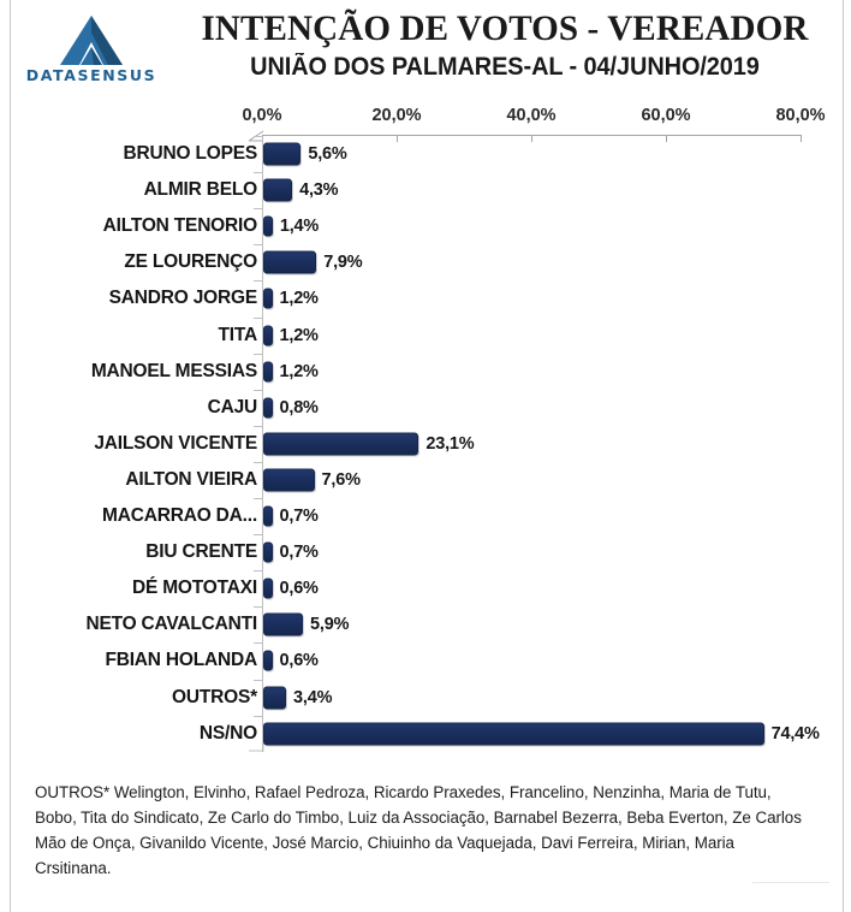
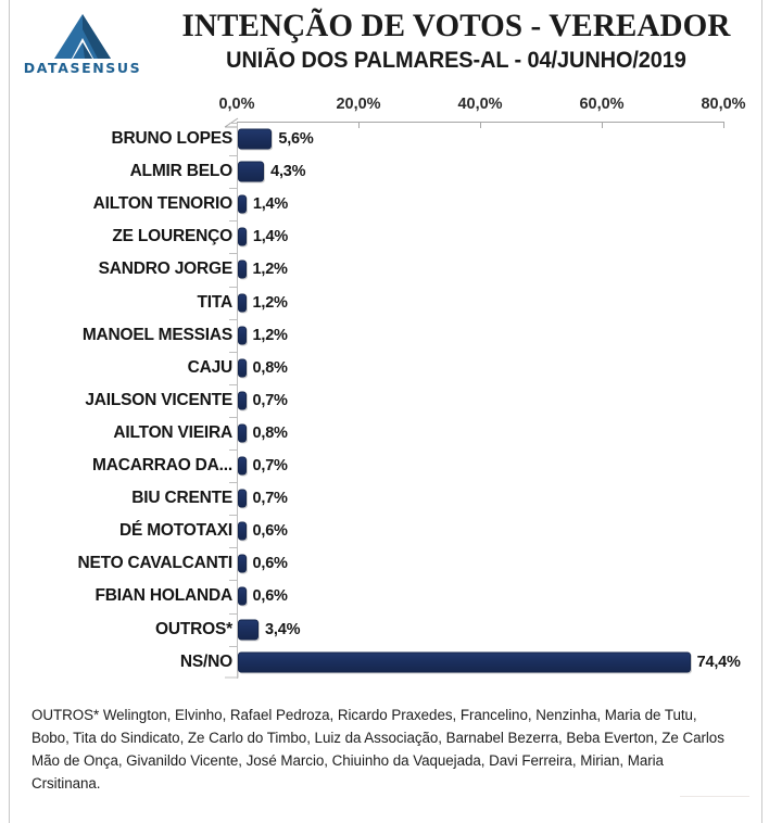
ZE LOURENÇO: 7,9% -> 1,4%
JAILSON VICENTE: 23,1% -> 0,7%
AILTON VIEIRA: 7,6% -> 0,8%
NETO CAVALCANTI: 5,9% -> 0,6%
